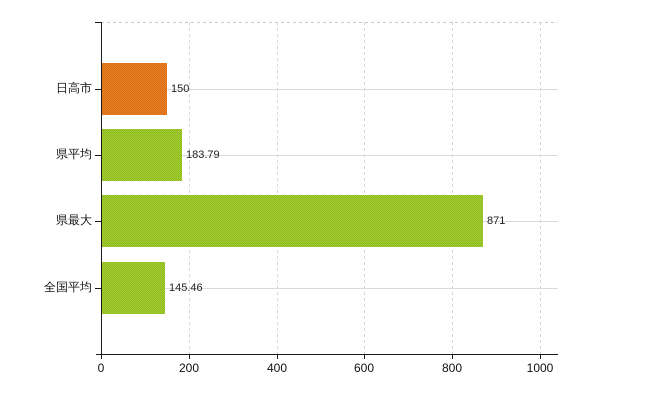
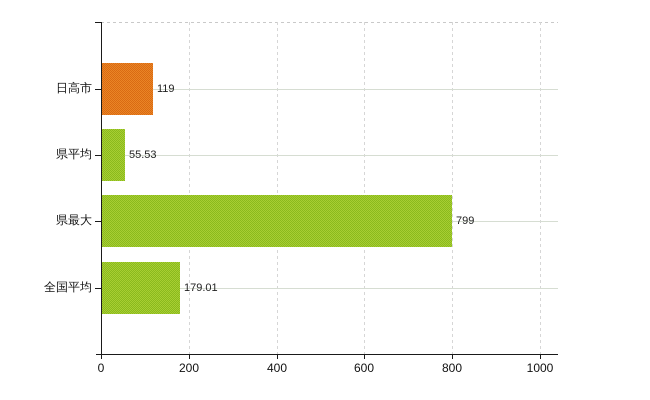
日高市: 150 -> 119
県平均: 183.79 -> 55.53
県最大: 871 -> 799
全国平均: 145.46 -> 179.01
